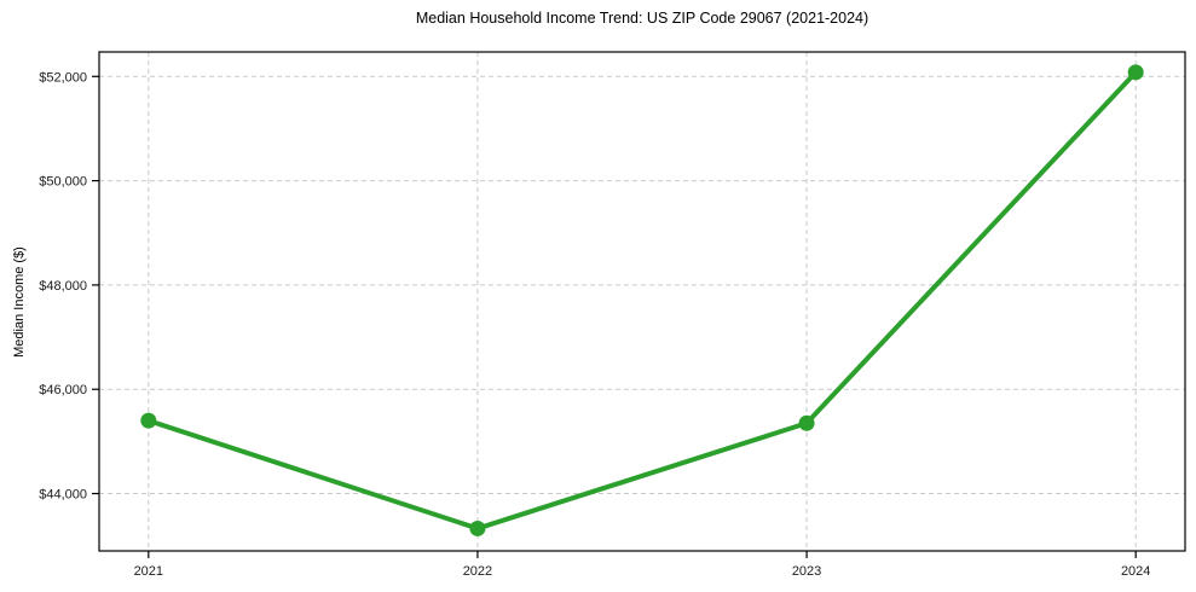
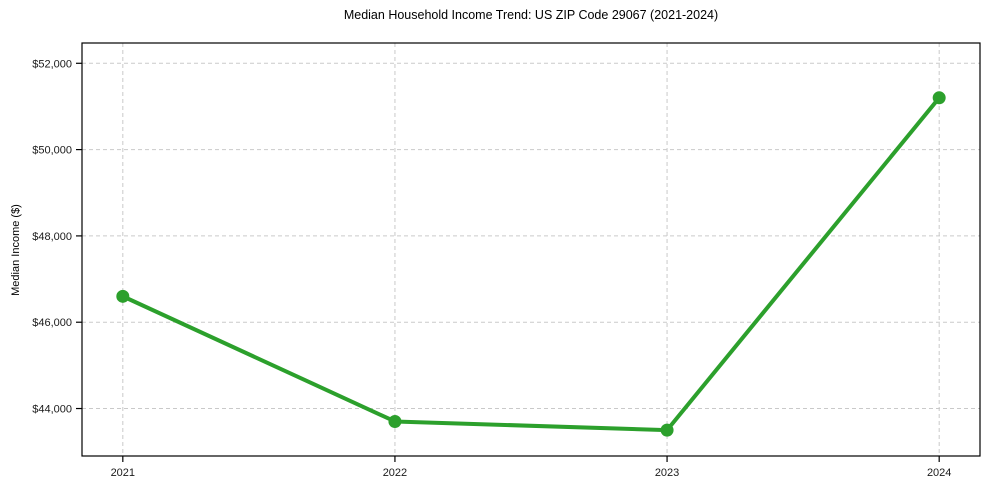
2021: $45400 -> $46600
2022: $43300 -> $43700
2023: $45400 -> $43500
2024: $52100 -> $51200
